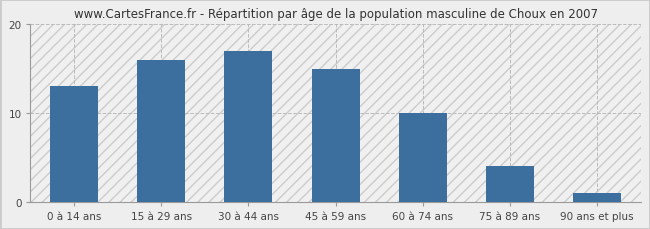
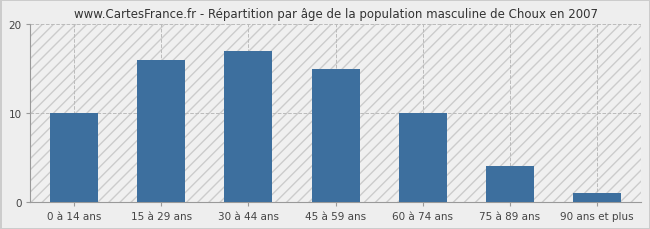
0 à 14 ans: 13 -> 10
